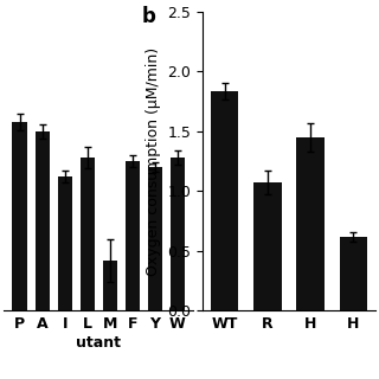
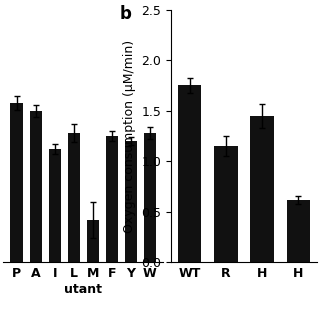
WT: 1.83 -> 1.75
R: 1.07 -> 1.15
